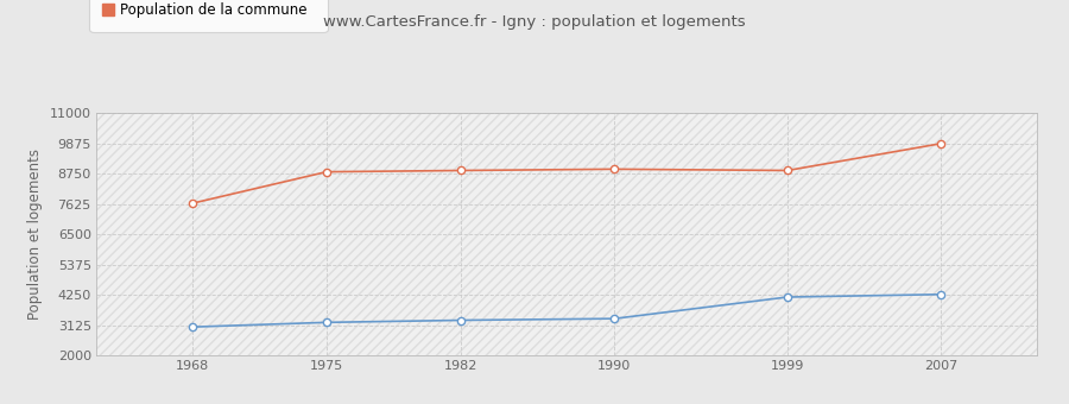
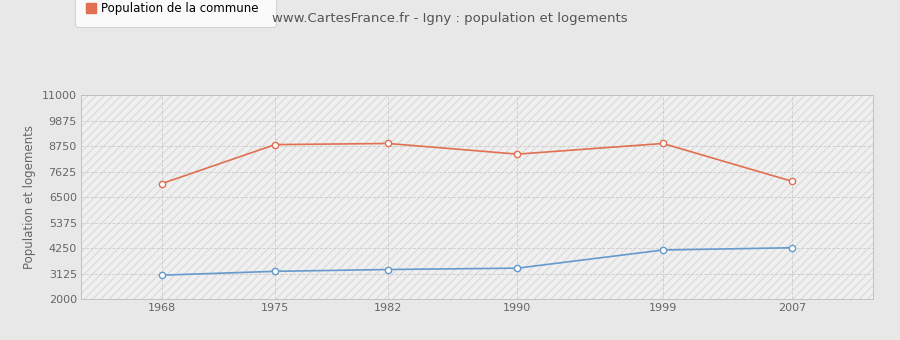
Population de la commune/1968: 7650 -> 7100
Population de la commune/1990: 8920 -> 8400
Population de la commune/2007: 9870 -> 7200
